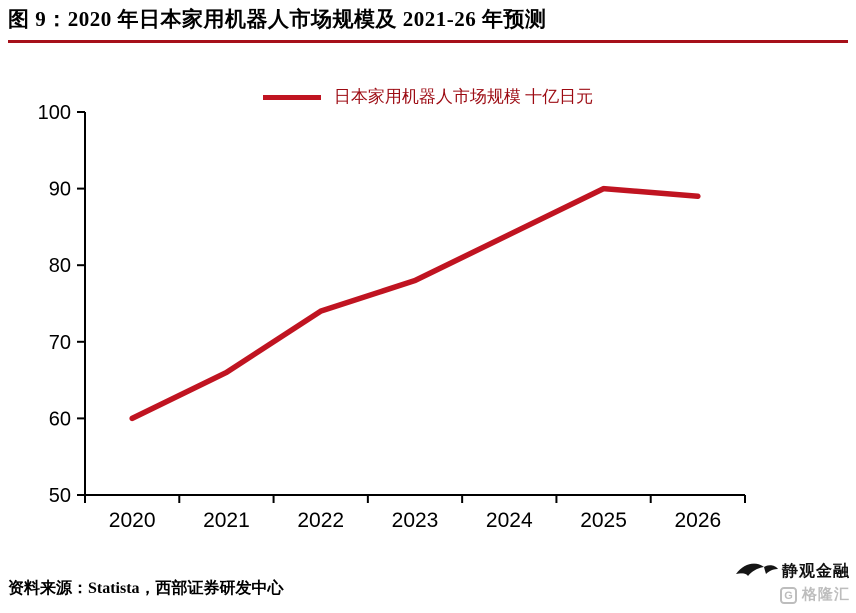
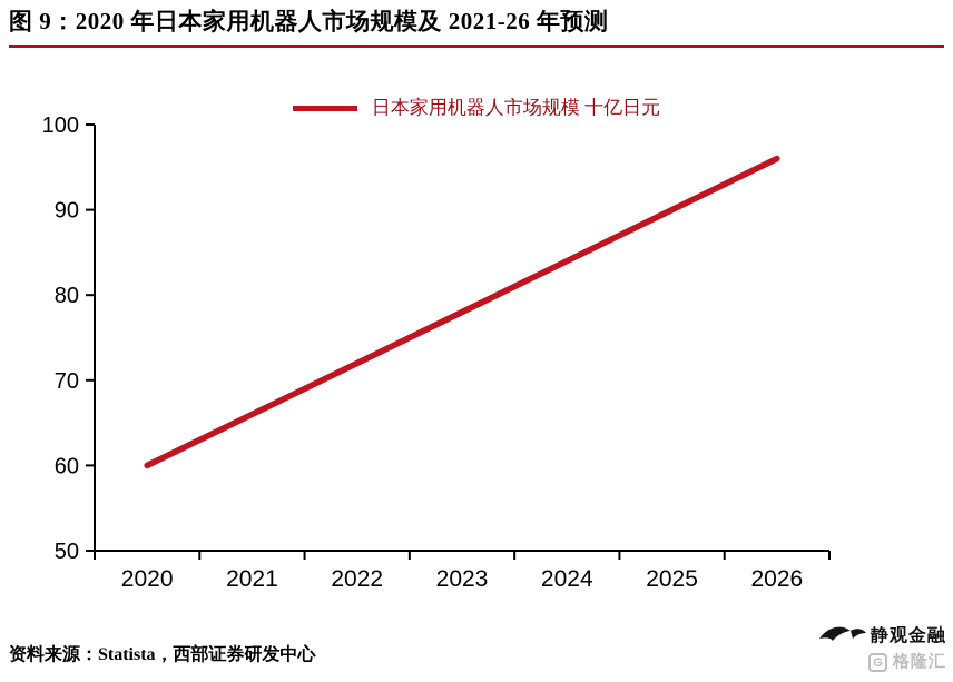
2022: 74 -> 72
2026: 89 -> 96
